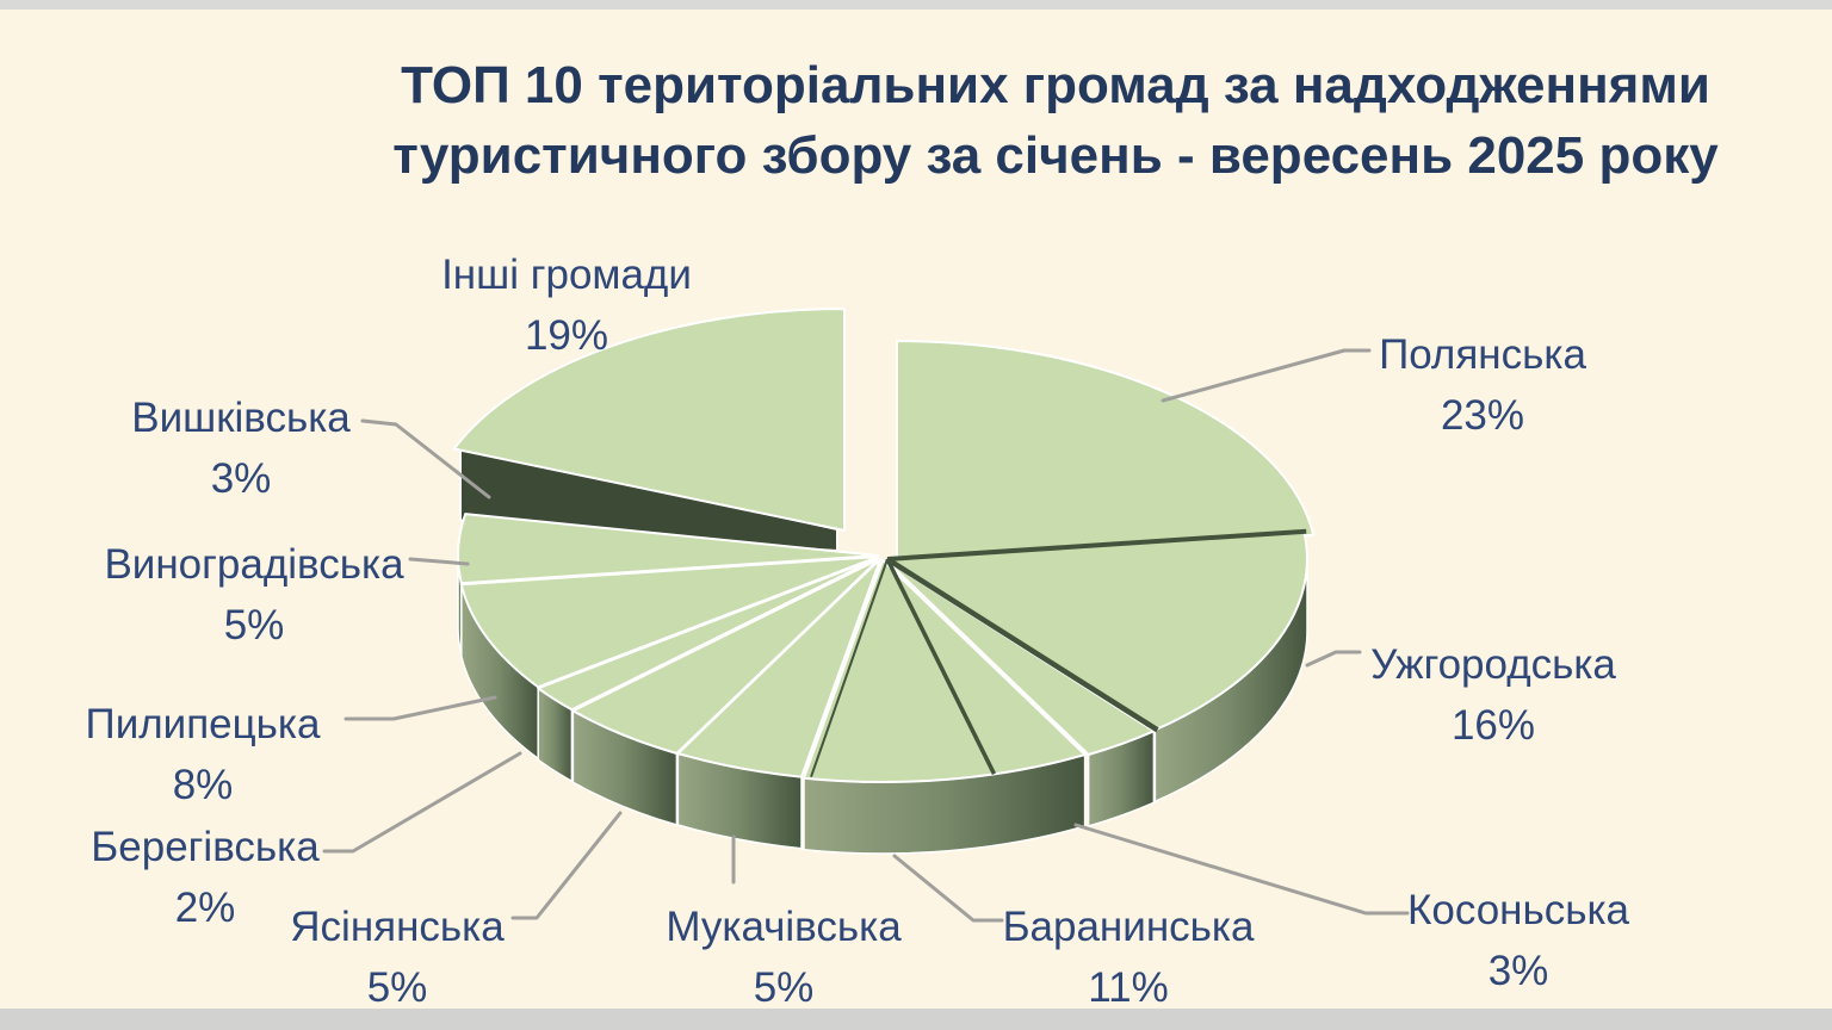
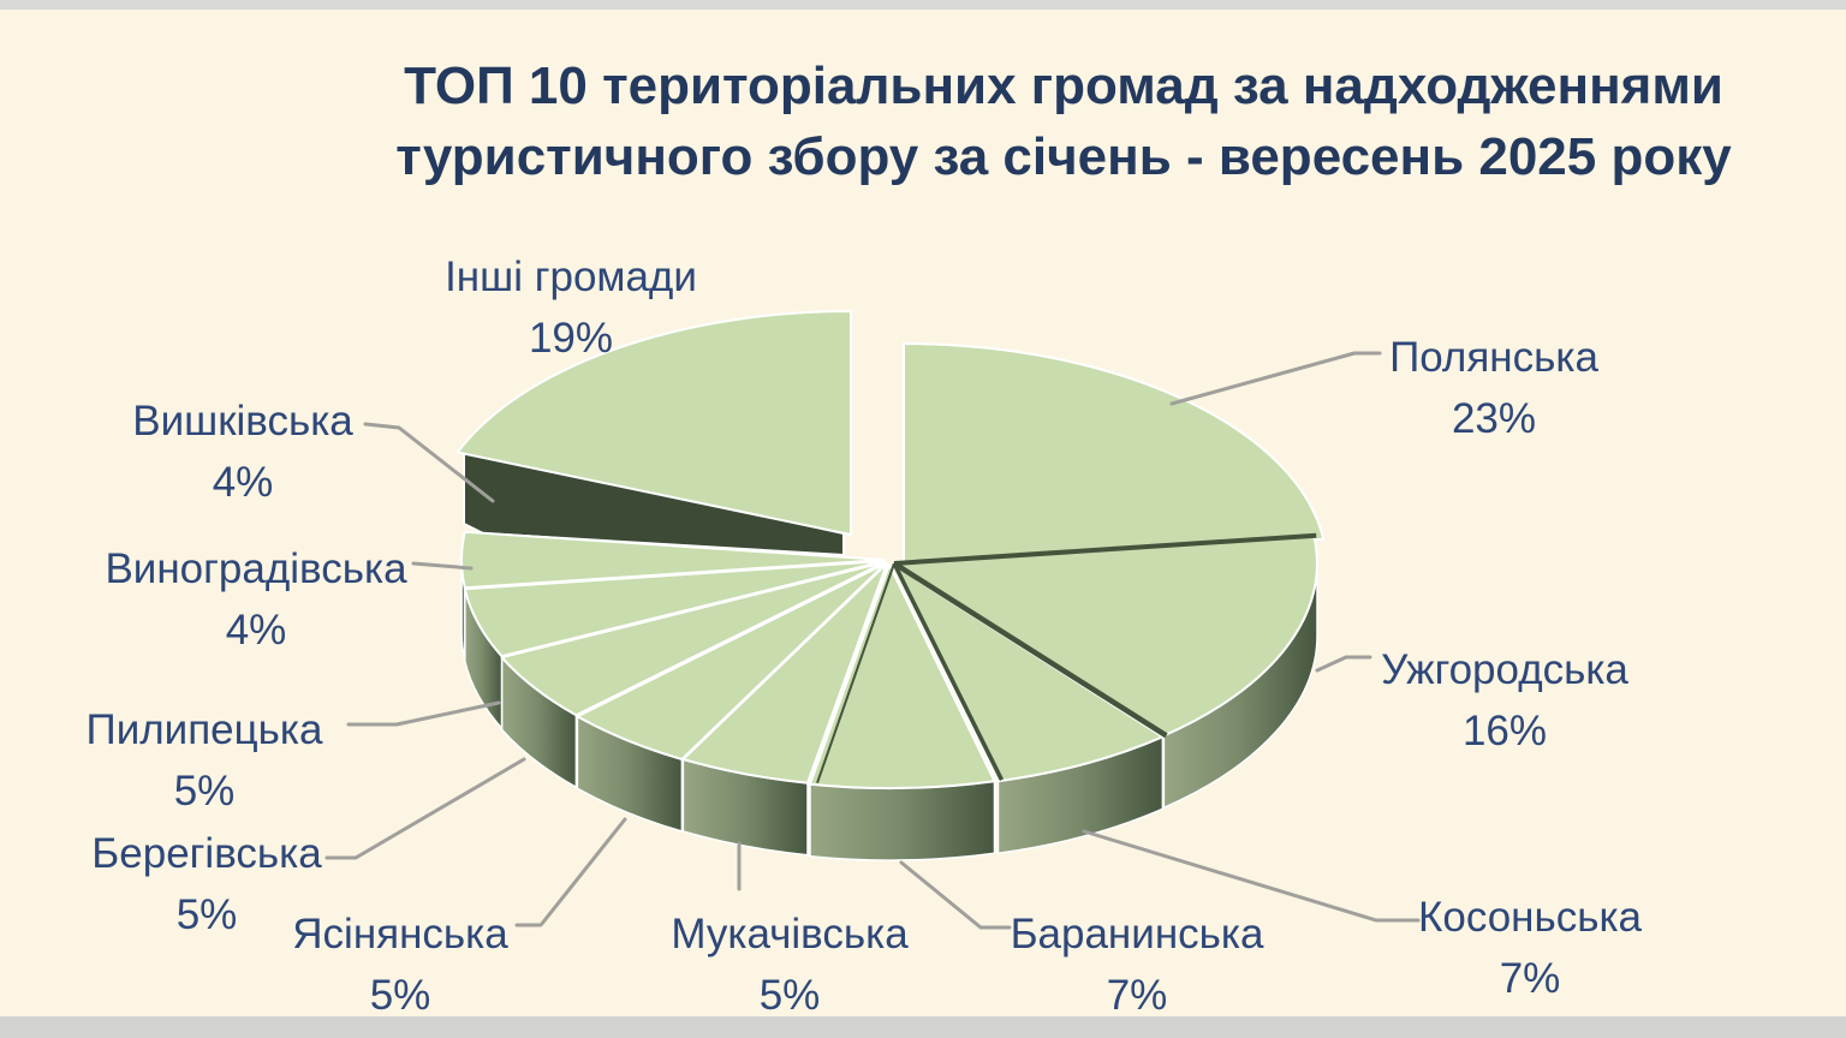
Косоньська: 3% -> 7%
Баранинська: 11% -> 7%
Берегівська: 2% -> 5%
Пилипецька: 8% -> 5%
Виноградівська: 5% -> 4%
Вишківська: 3% -> 4%
